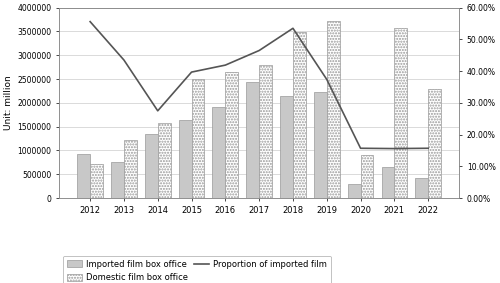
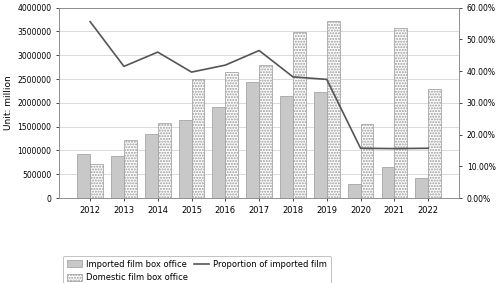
Imported film box office/2013: 750000 -> 890000
Proportion of imported film/2013: 43.5% -> 41.5%
Proportion of imported film/2014: 27.5% -> 46.0%
Proportion of imported film/2018: 53.5% -> 38.2%
Domestic film box office/2020: 900000 -> 1560000
